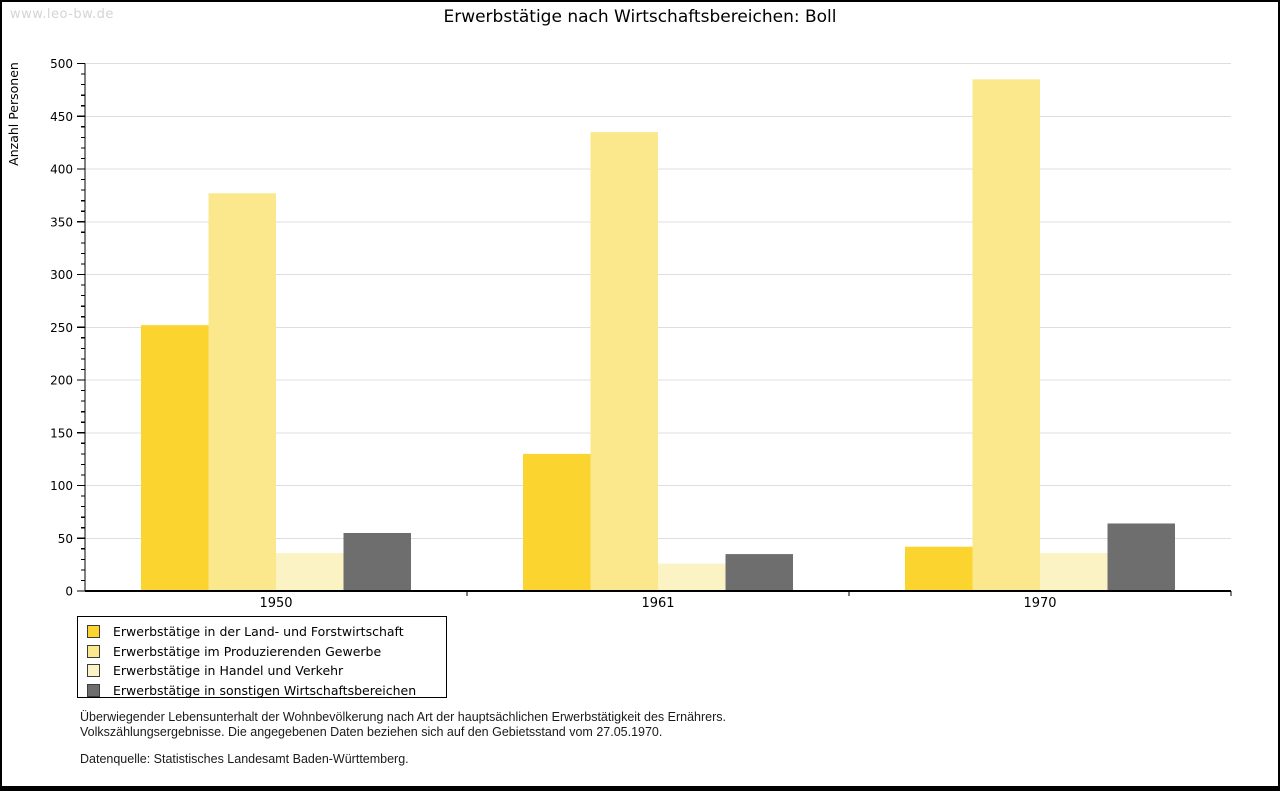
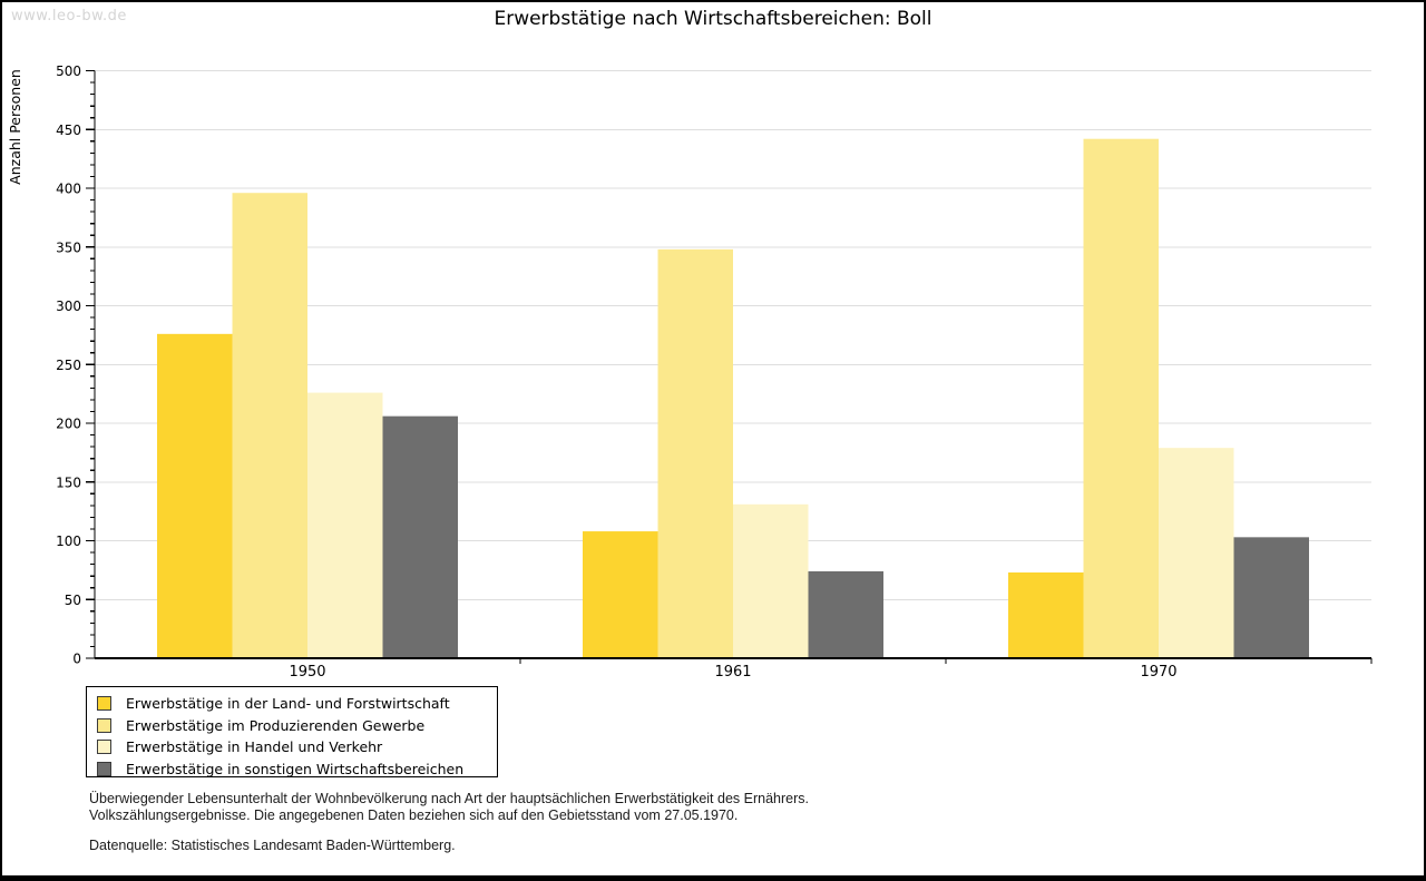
Erwerbstätige in der Land- und Forstwirtschaft/1950: 252 -> 276
Erwerbstätige im Produzierenden Gewerbe/1950: 377 -> 396
Erwerbstätige in Handel und Verkehr/1950: 36 -> 226
Erwerbstätige in sonstigen Wirtschaftsbereichen/1950: 55 -> 206
Erwerbstätige in der Land- und Forstwirtschaft/1961: 130 -> 108
Erwerbstätige im Produzierenden Gewerbe/1961: 435 -> 348
Erwerbstätige in Handel und Verkehr/1961: 26 -> 131
Erwerbstätige in sonstigen Wirtschaftsbereichen/1961: 35 -> 74
Erwerbstätige in der Land- und Forstwirtschaft/1970: 42 -> 73
Erwerbstätige im Produzierenden Gewerbe/1970: 485 -> 442
Erwerbstätige in Handel und Verkehr/1970: 36 -> 179
Erwerbstätige in sonstigen Wirtschaftsbereichen/1970: 64 -> 103
